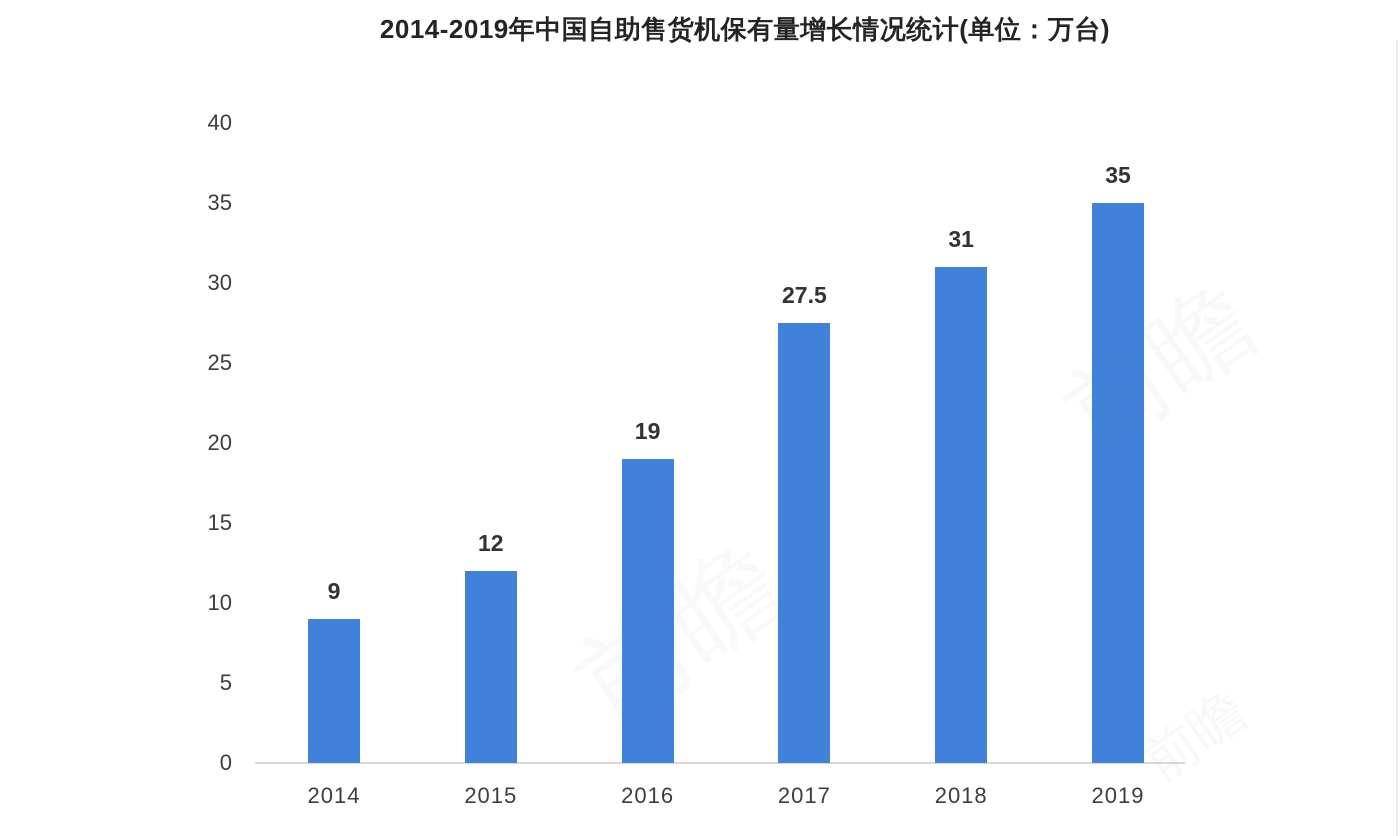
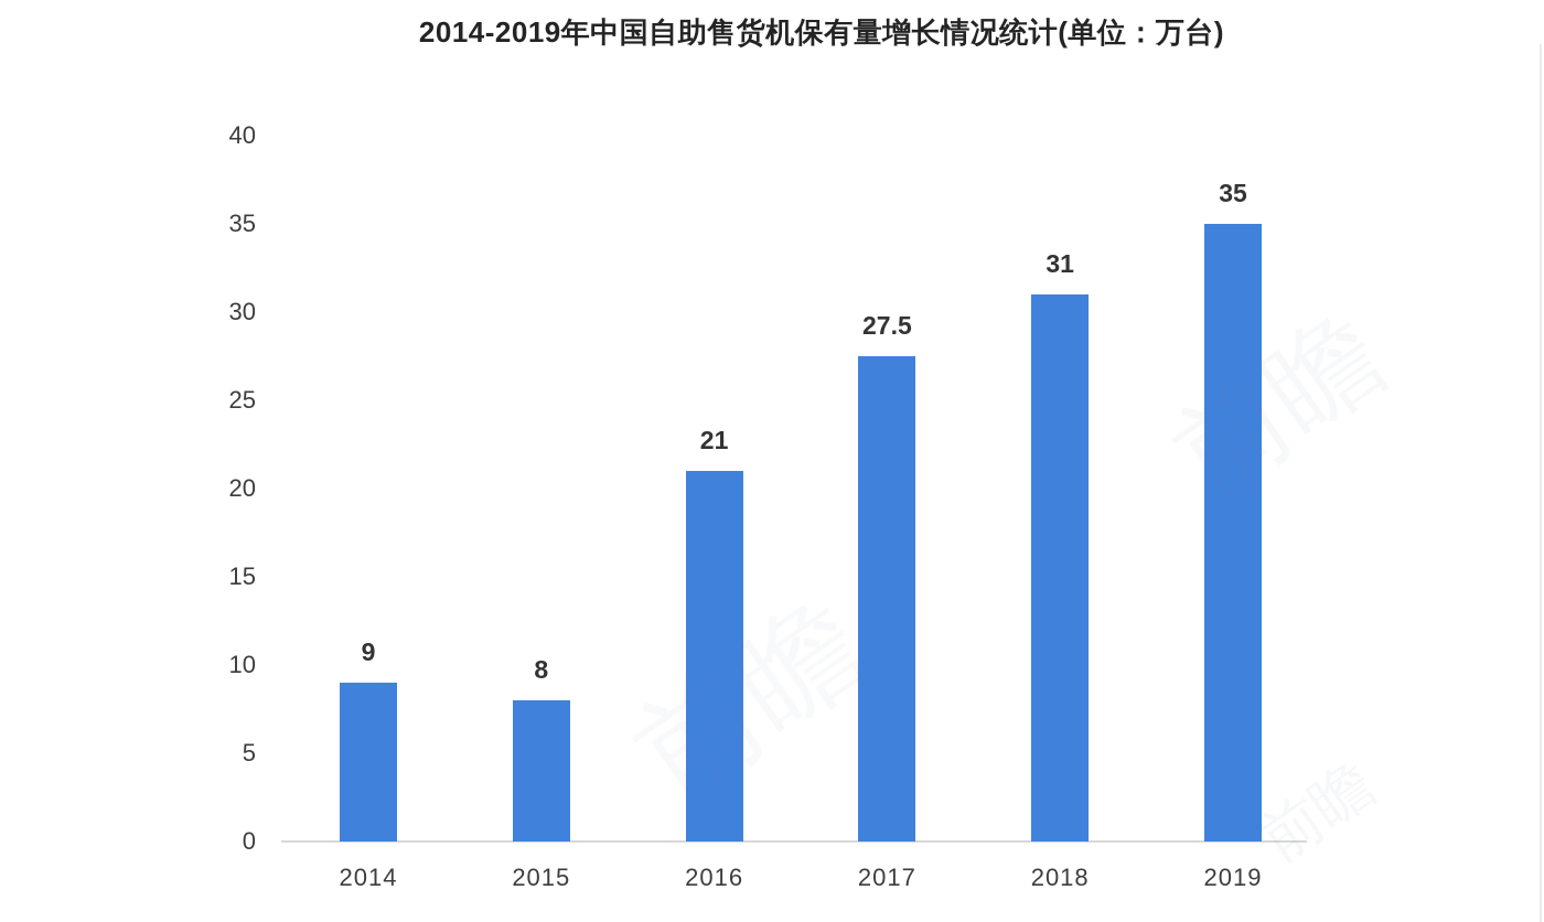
2015: 12 -> 8
2016: 19 -> 21
